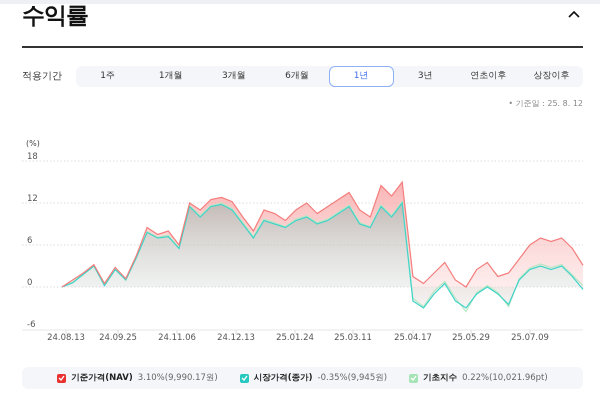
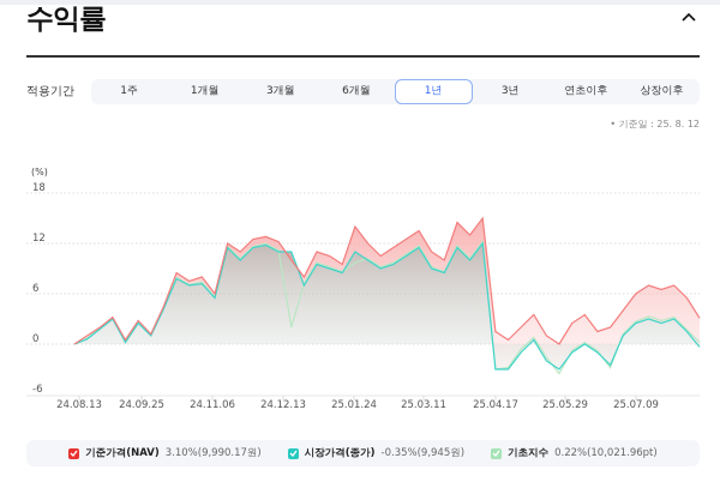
시장가격(종가)/24.12.13: 9 -> 11
기초지수/24.12.13: 9 -> 2
기준가격(NAV)/25.01.24: 11 -> 14
시장가격(종가)/25.01.24: 10 -> 11
시장가격(종가)/25.04.17: -2 -> -3
기초지수/25.04.17: -2 -> -3
